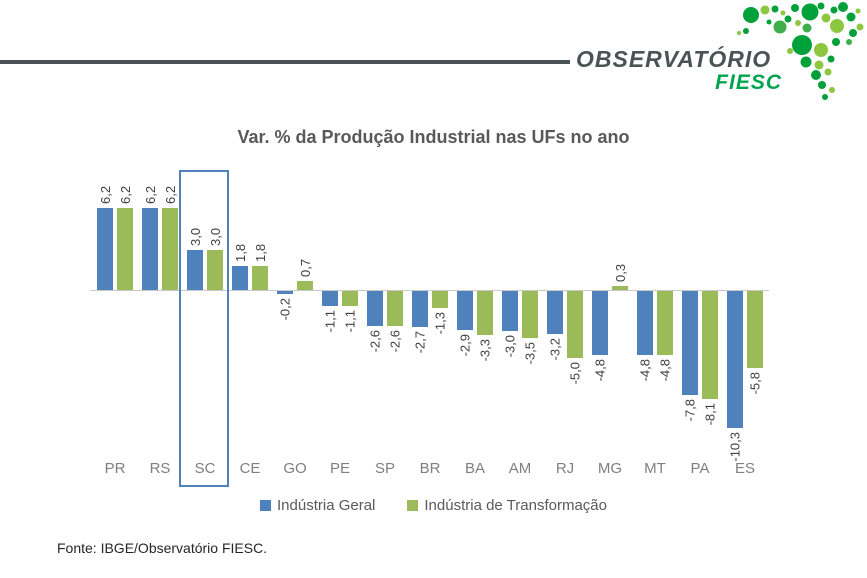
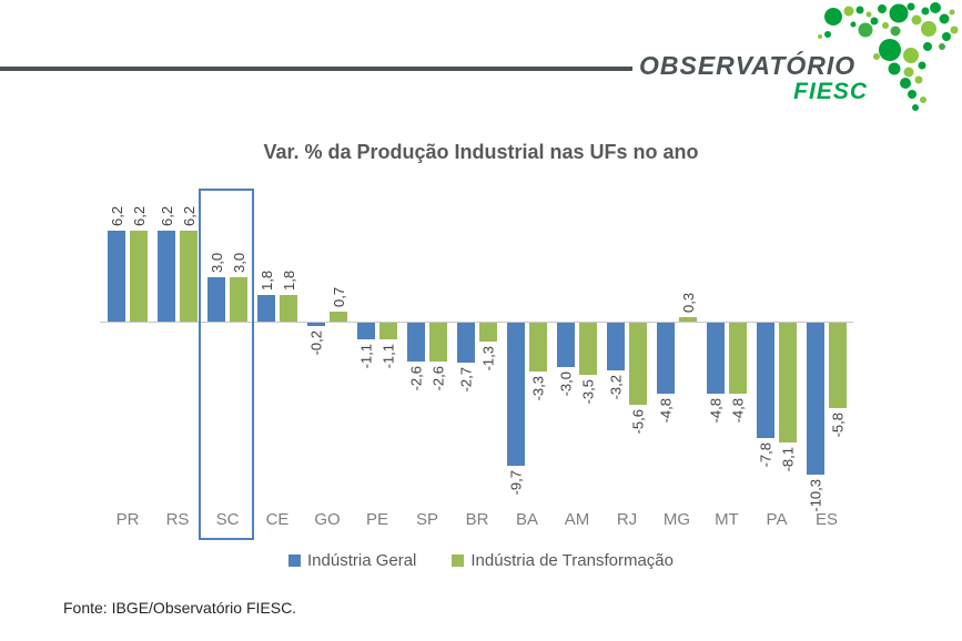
Indústria Geral/BA: -2,9 -> -9,7
Indústria de Transformação/RJ: -5,0 -> -5,6
